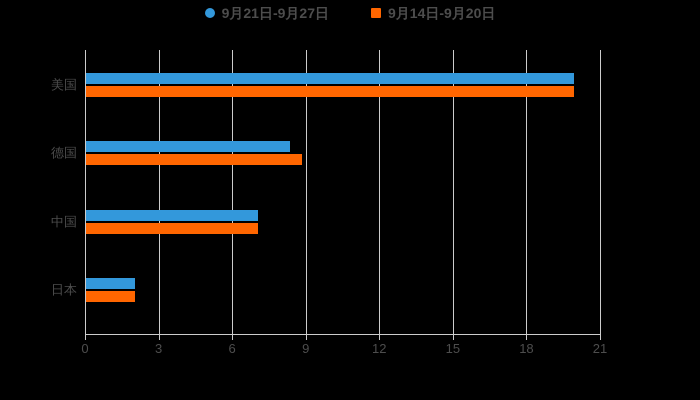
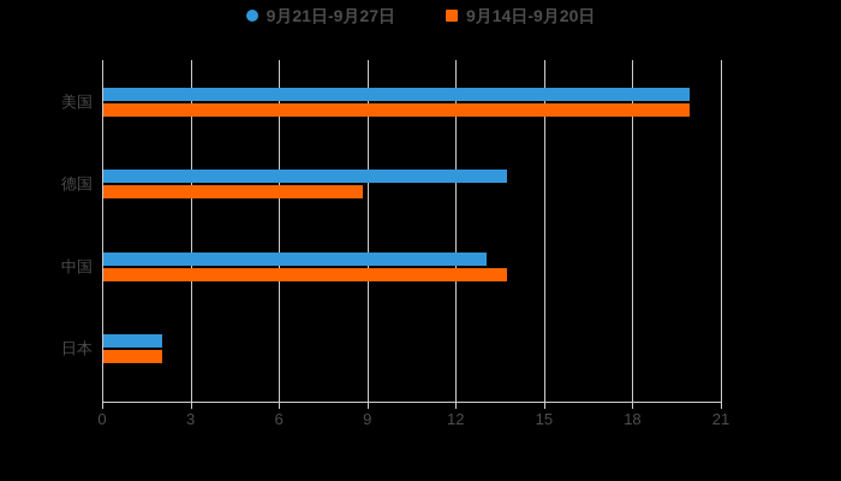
9月21日-9月27日/德国: 8.3 -> 13.7
9月21日-9月27日/中国: 7.0 -> 13.0
9月14日-9月20日/中国: 7.0 -> 13.7
